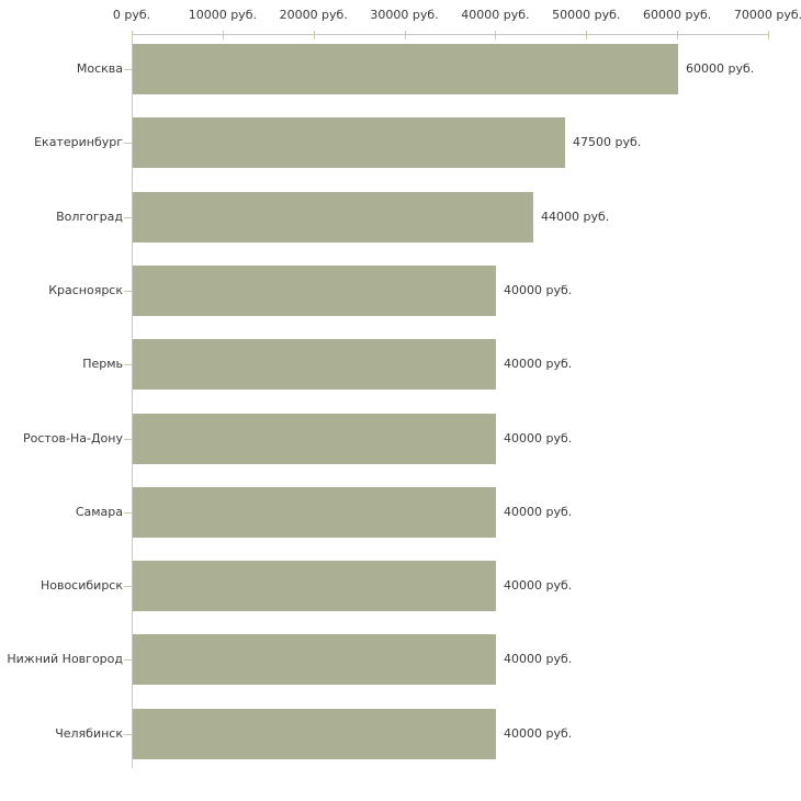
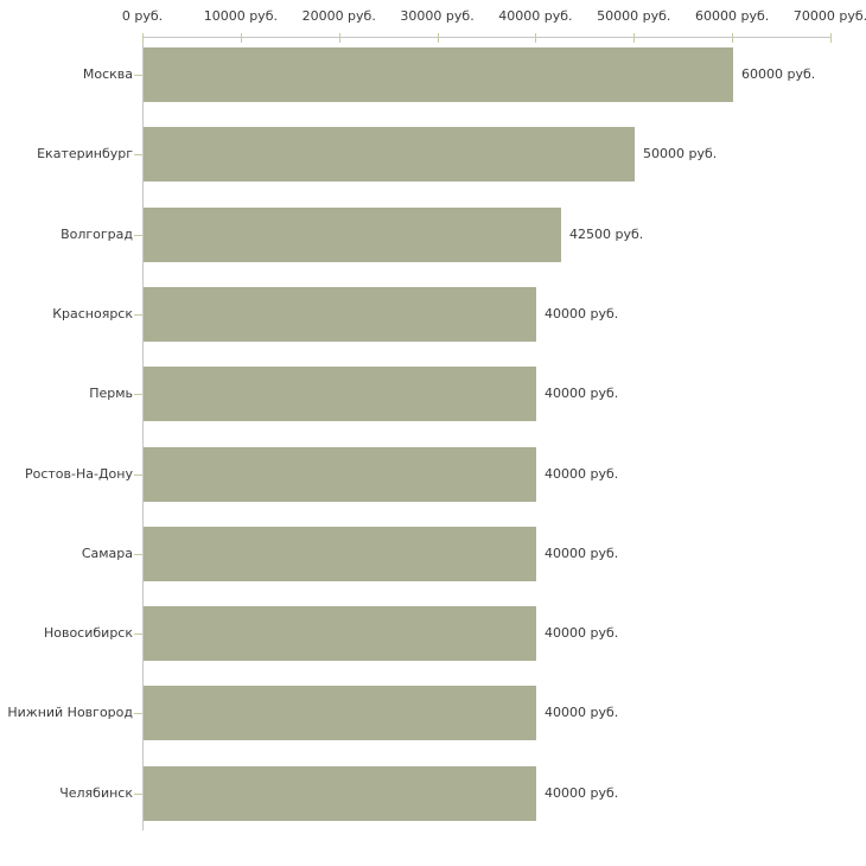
Екатеринбург: 47500 -> 50000
Волгоград: 44000 -> 42500
